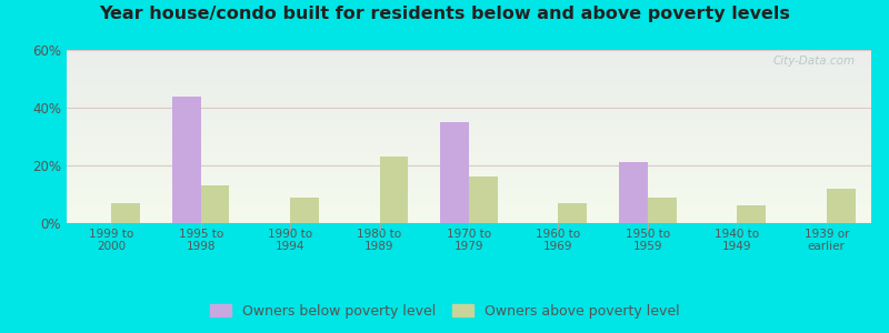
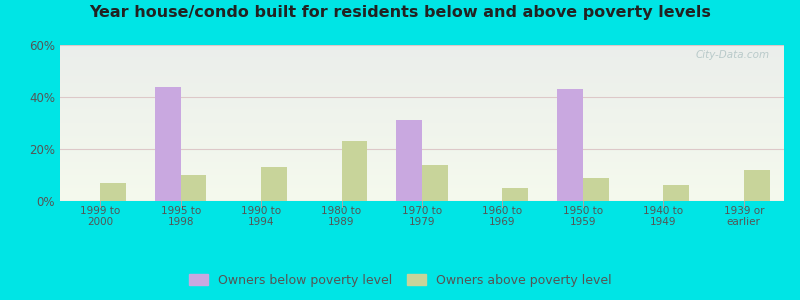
Owners above poverty level/1995 to 1998: 13% -> 10%
Owners above poverty level/1990 to 1994: 9% -> 13%
Owners below poverty level/1970 to 1979: 35% -> 31%
Owners above poverty level/1970 to 1979: 16% -> 14%
Owners above poverty level/1960 to 1969: 7% -> 5%
Owners below poverty level/1950 to 1959: 21% -> 43%
